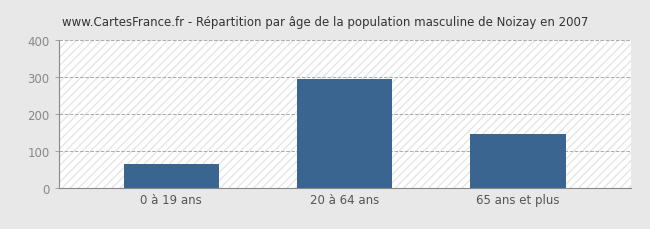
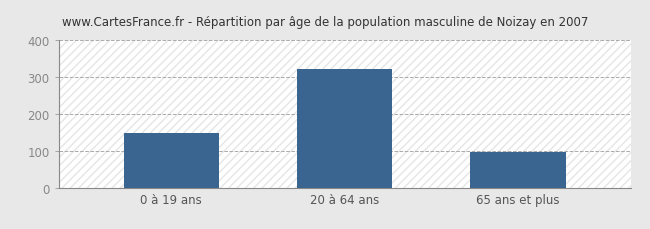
0 à 19 ans: 65 -> 148
20 à 64 ans: 295 -> 322
65 ans et plus: 145 -> 97
